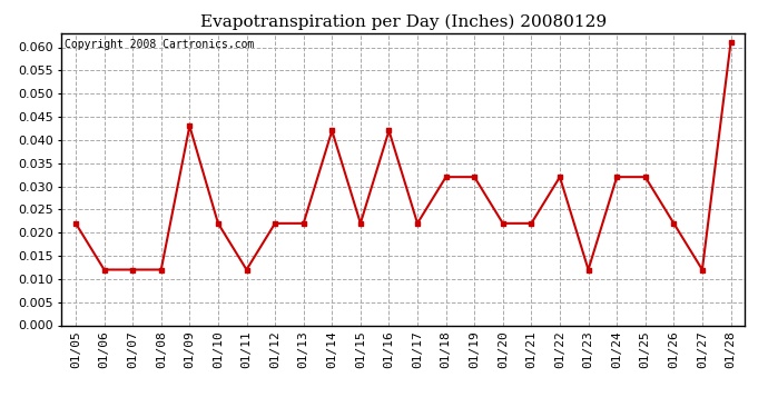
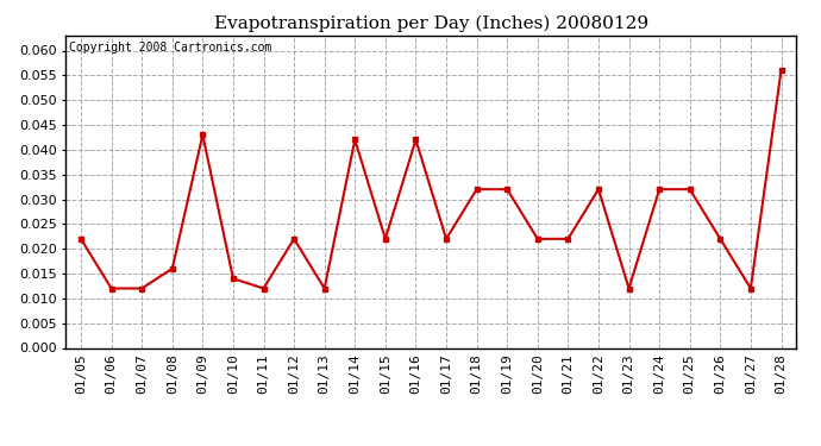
01/08: 0.012 -> 0.016
01/10: 0.022 -> 0.014
01/13: 0.022 -> 0.012
01/28: 0.061 -> 0.056
